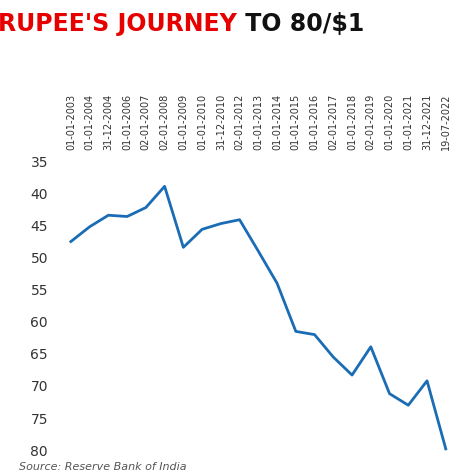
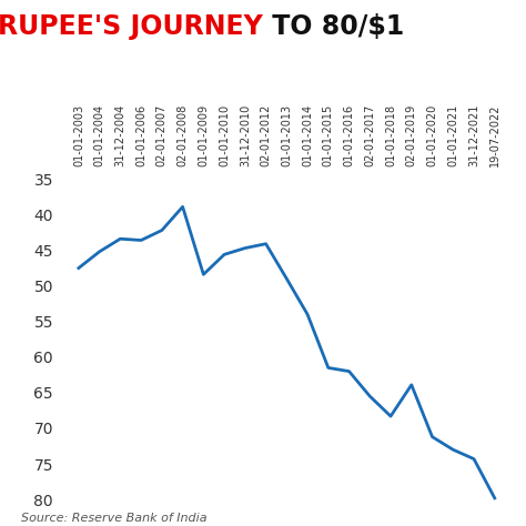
31-12-2021: 69.2 -> 74.3
